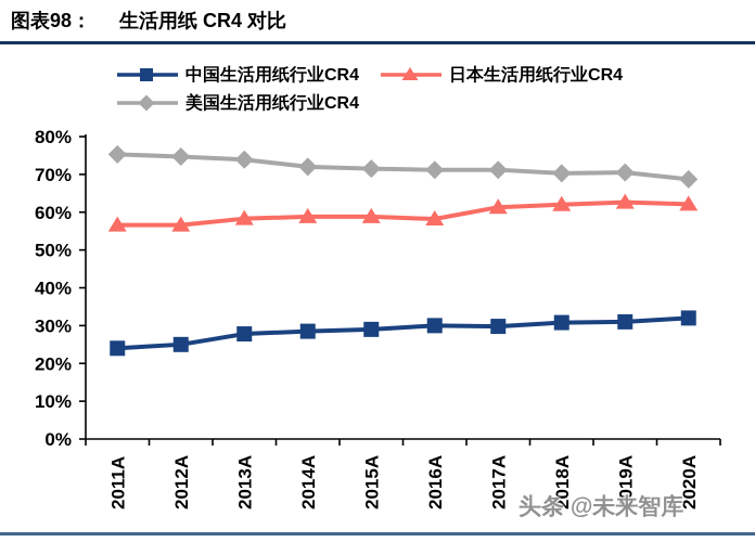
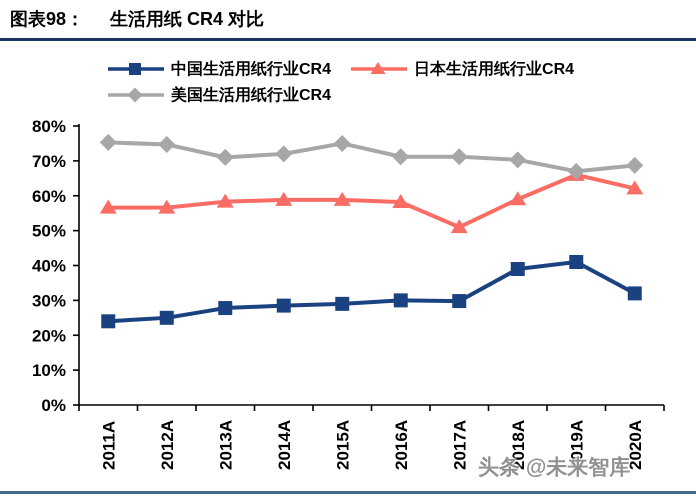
美国生活用纸行业CR4/2013A: 74% -> 71%
美国生活用纸行业CR4/2015A: 72% -> 75%
日本生活用纸行业CR4/2017A: 61% -> 51%
中国生活用纸行业CR4/2018A: 31% -> 39%
日本生活用纸行业CR4/2018A: 62% -> 59%
中国生活用纸行业CR4/2019A: 31% -> 41%
日本生活用纸行业CR4/2019A: 63% -> 66%
美国生活用纸行业CR4/2019A: 70% -> 67%
